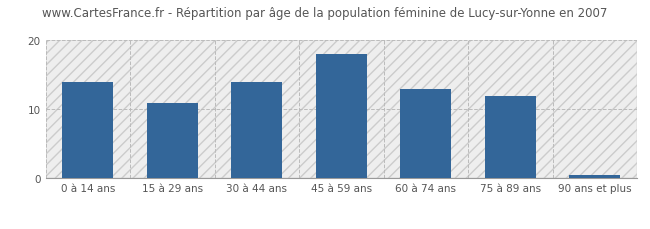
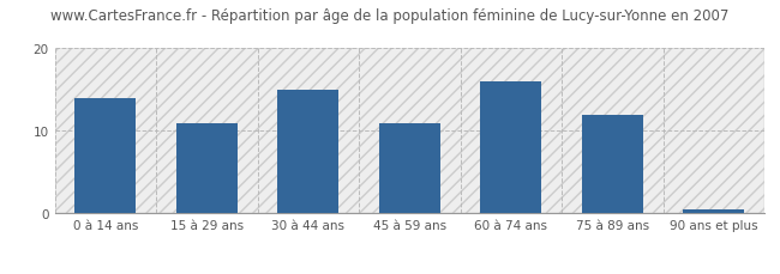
30 à 44 ans: 14.0 -> 15.0
45 à 59 ans: 18.0 -> 11.0
60 à 74 ans: 13.0 -> 16.0
